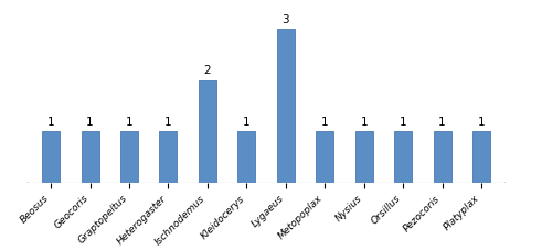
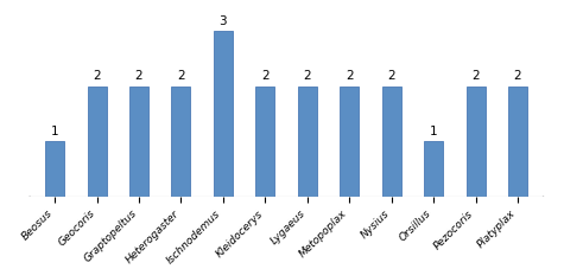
Geocoris: 1 -> 2
Graptopeltus: 1 -> 2
Heterogaster: 1 -> 2
Ischnodemus: 2 -> 3
Kleidocerys: 1 -> 2
Lygaeus: 3 -> 2
Metopoplax: 1 -> 2
Nysius: 1 -> 2
Pezocoris: 1 -> 2
Platyplax: 1 -> 2
